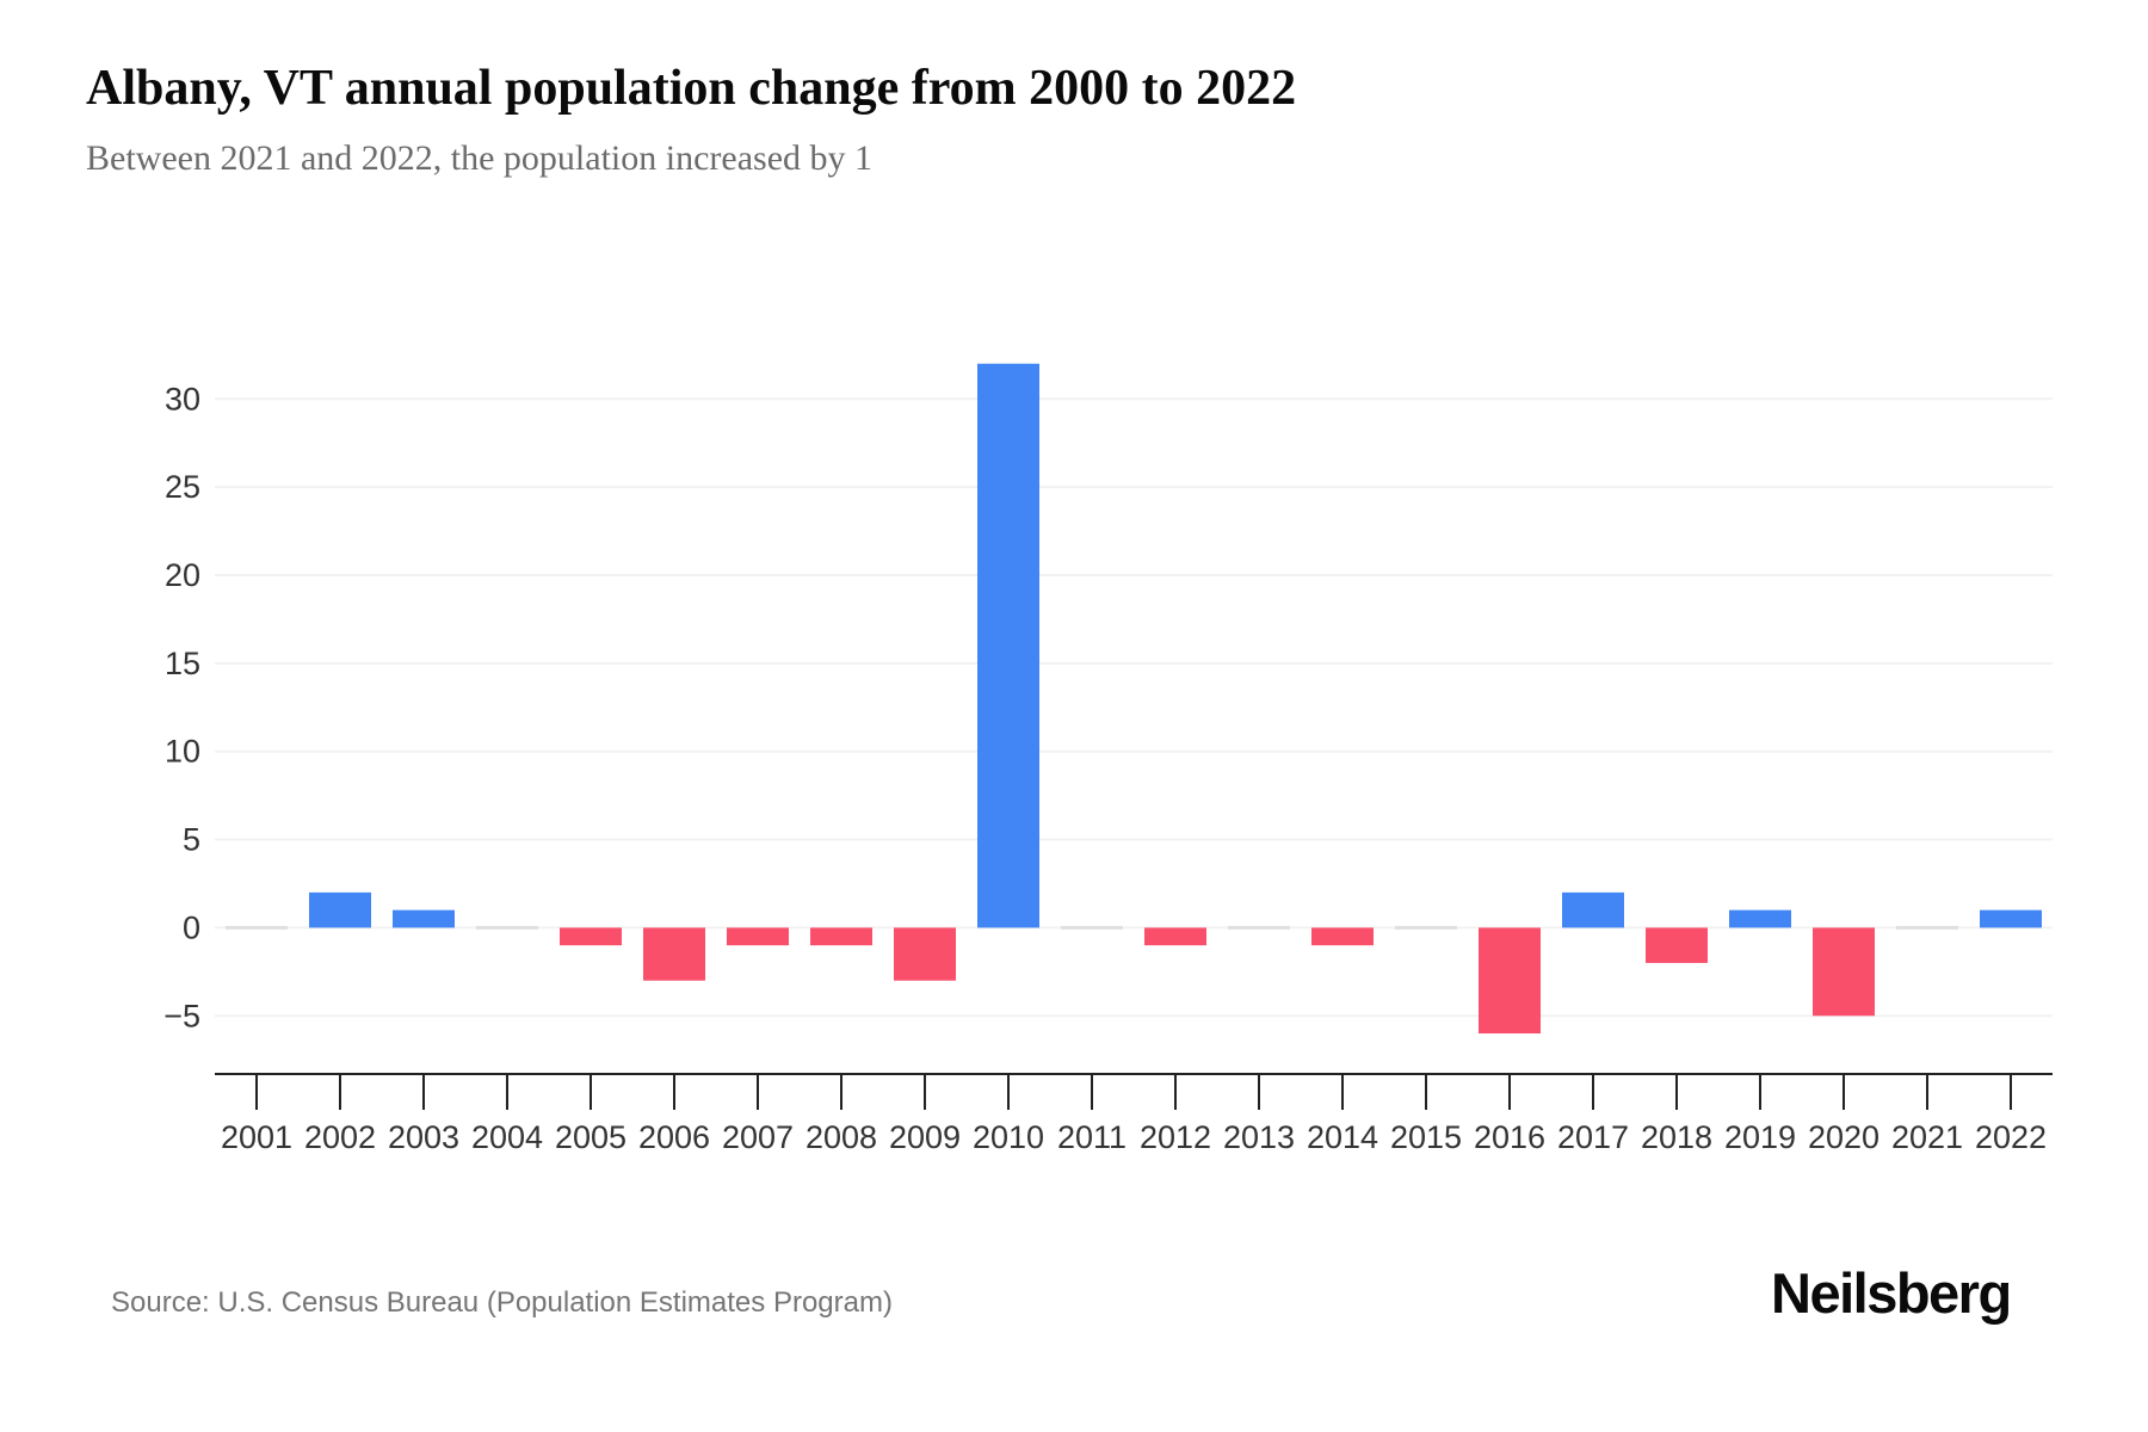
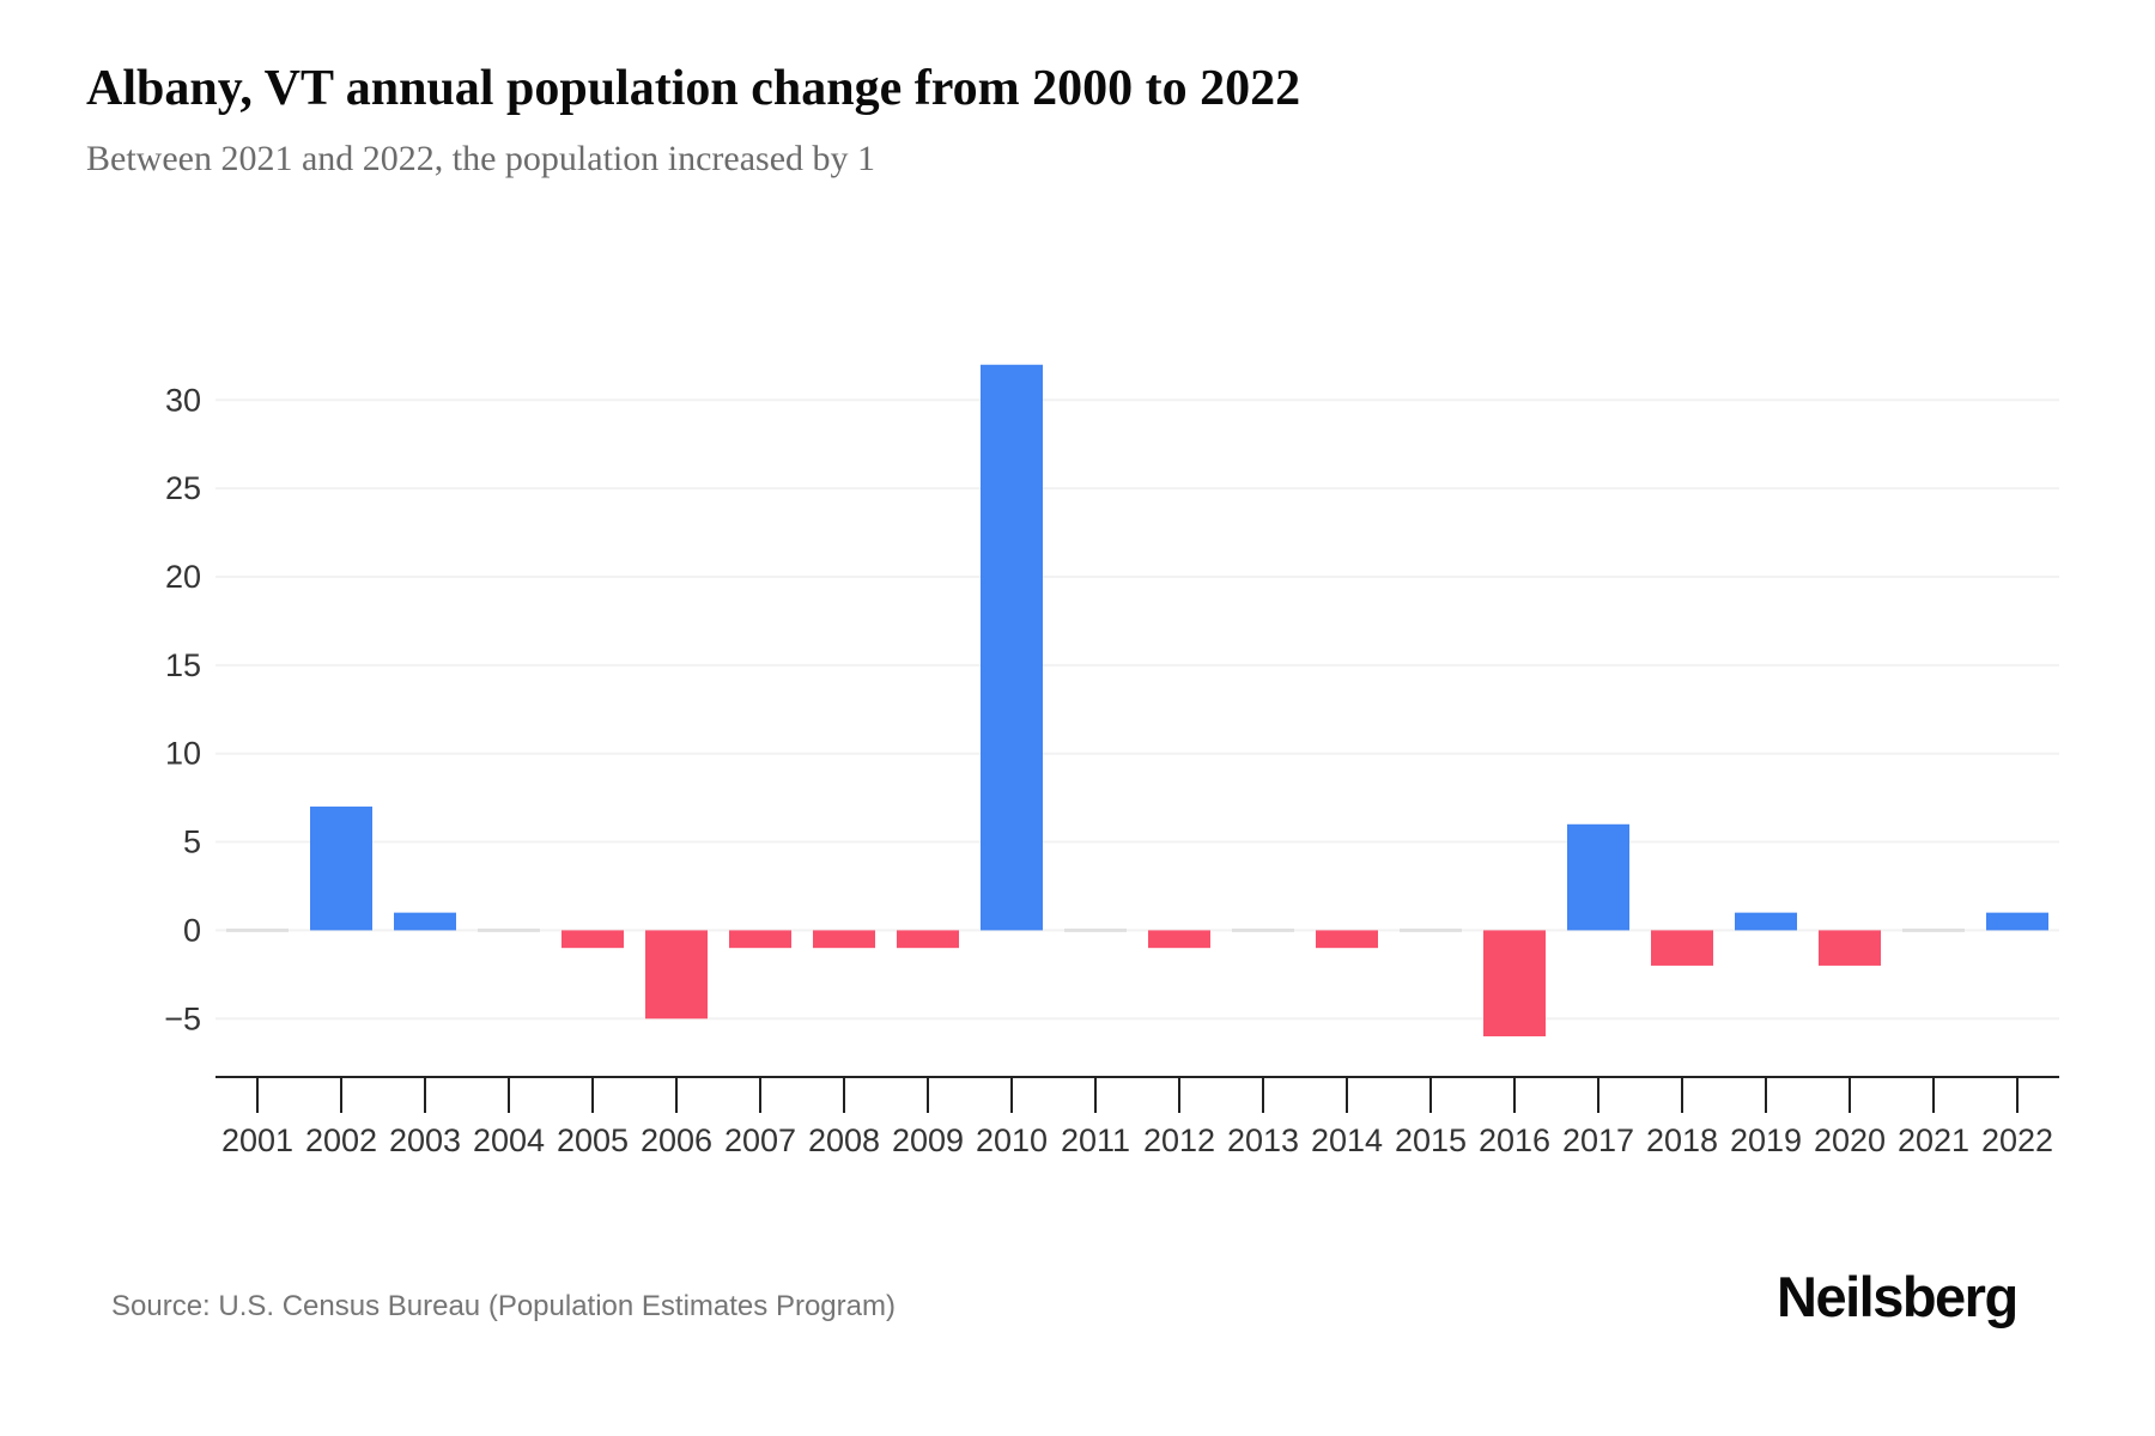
2002: 2 -> 7
2006: -3 -> -5
2009: -3 -> -1
2017: 2 -> 6
2020: -5 -> -2
